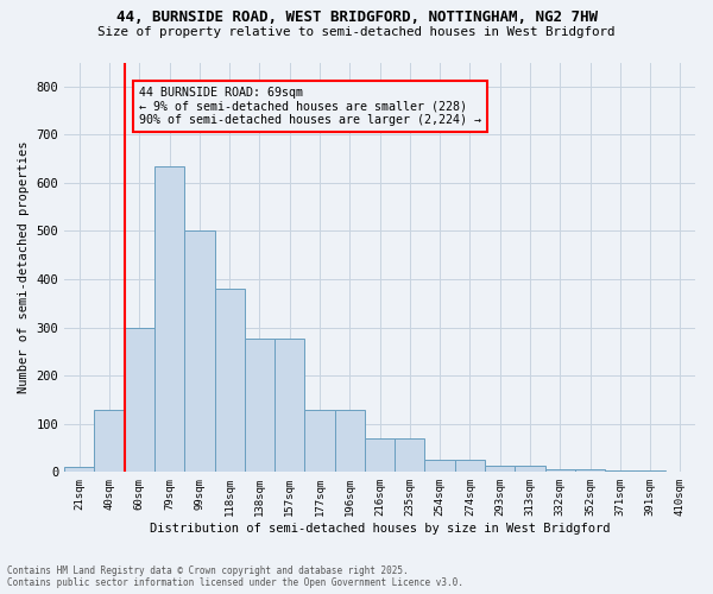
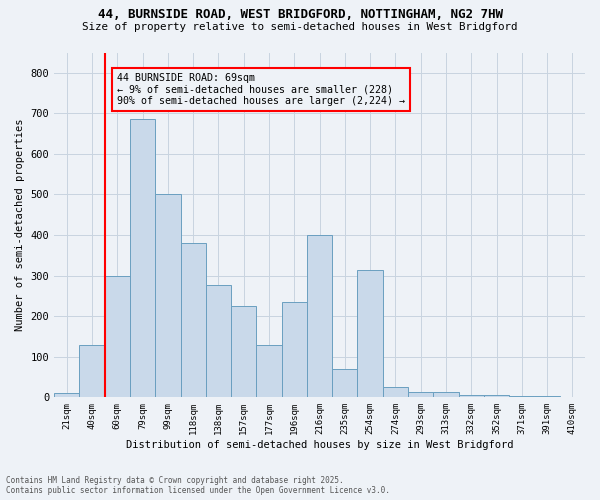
79sqm: 635 -> 685
157sqm: 278 -> 225
196sqm: 130 -> 235
216sqm: 70 -> 400
254sqm: 25 -> 315
